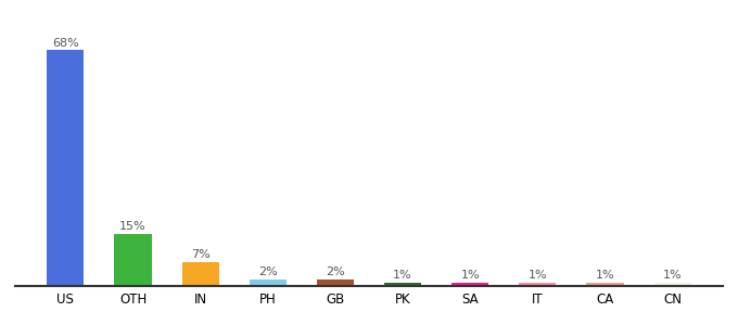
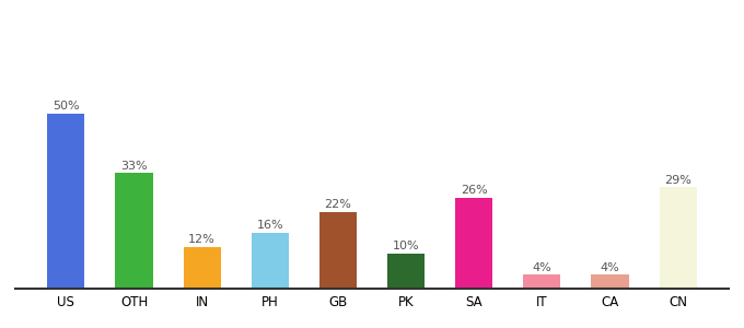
US: 68% -> 50%
OTH: 15% -> 33%
IN: 7% -> 12%
PH: 2% -> 16%
GB: 2% -> 22%
PK: 1% -> 10%
SA: 1% -> 26%
IT: 1% -> 4%
CA: 1% -> 4%
CN: 1% -> 29%
